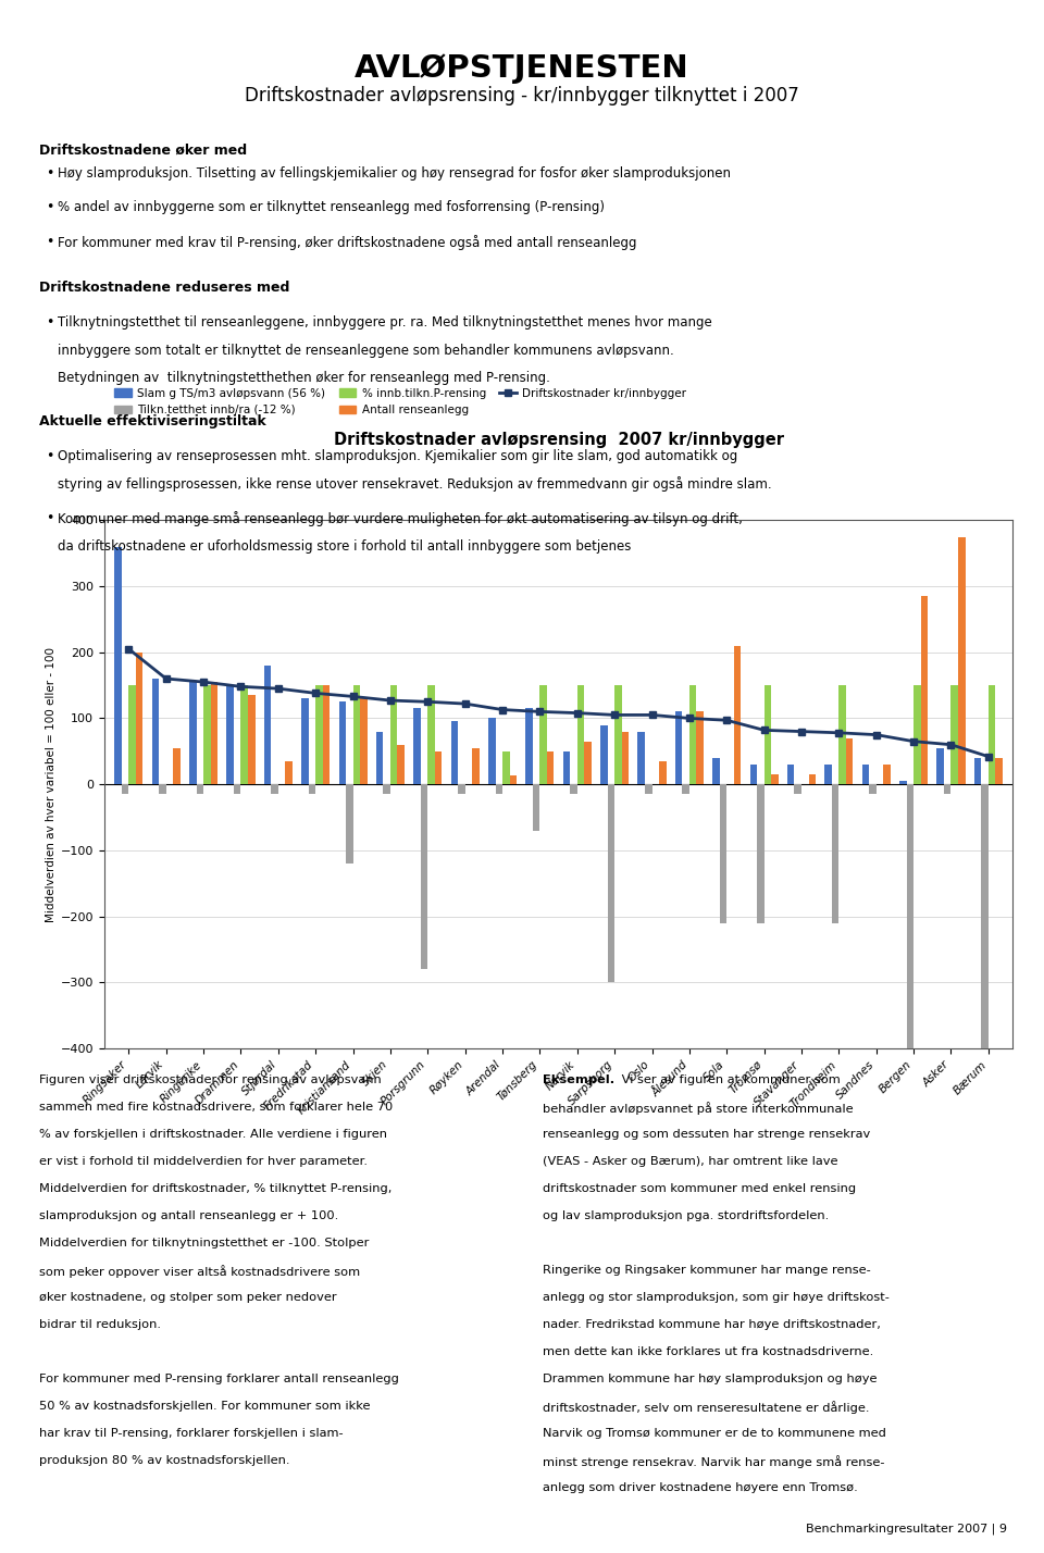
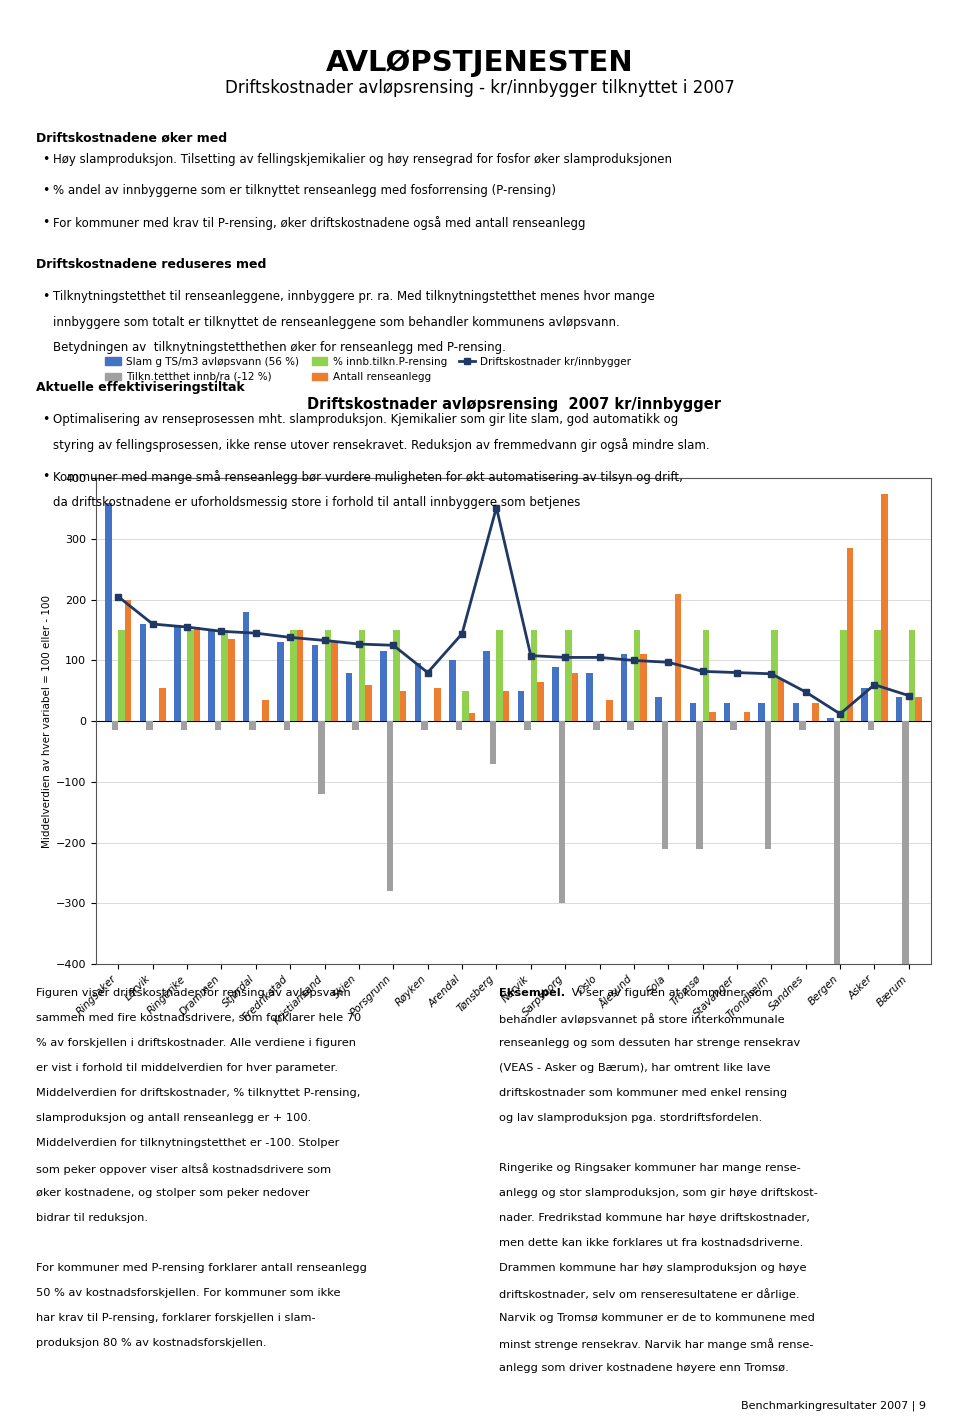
Driftskostnader kr/innbygger/Røyken: 122 -> 80
Driftskostnader kr/innbygger/Arendal: 113 -> 144
Driftskostnader kr/innbygger/Tønsberg: 110 -> 352
Driftskostnader kr/innbygger/Sandnes: 75 -> 48
Driftskostnader kr/innbygger/Bergen: 65 -> 12
